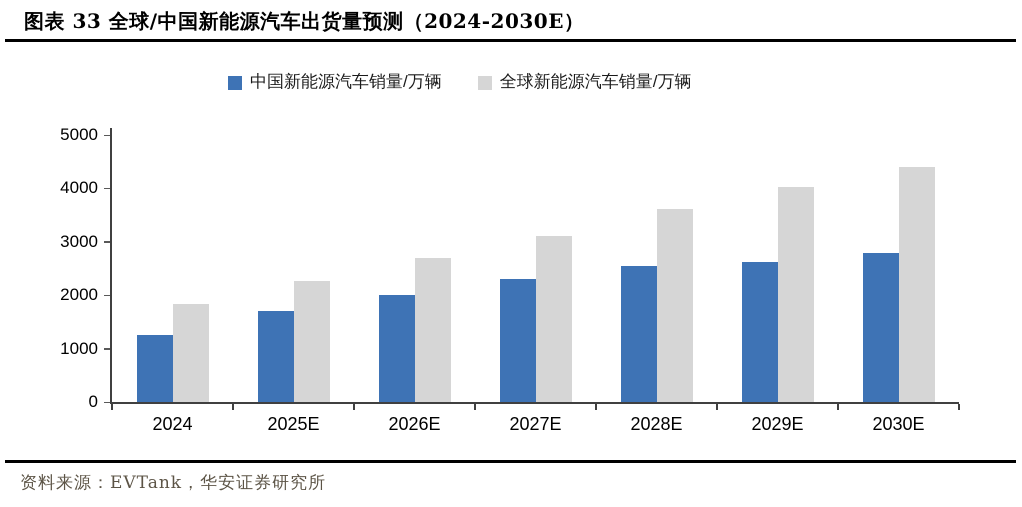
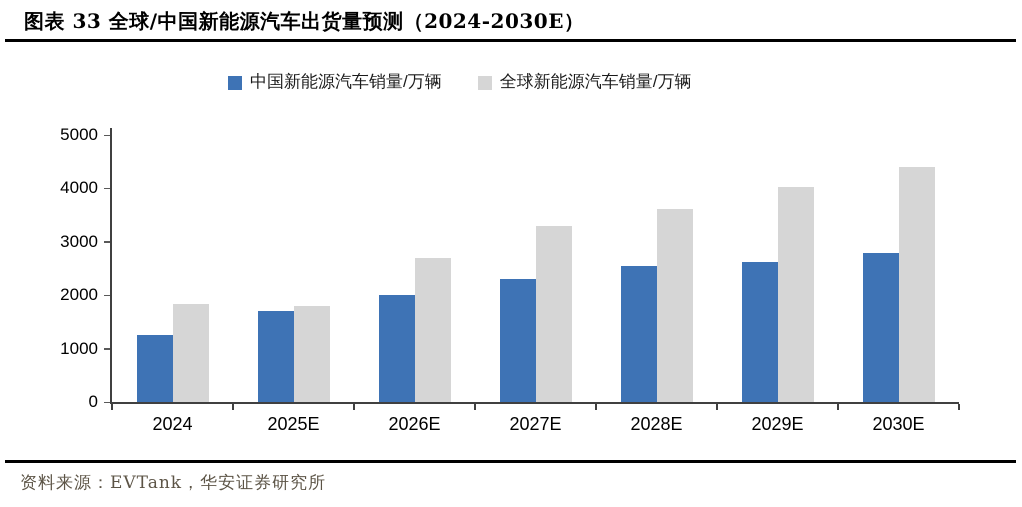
全球新能源汽车销量/万辆/2025E: 2300 -> 1800
全球新能源汽车销量/万辆/2027E: 3100 -> 3300
